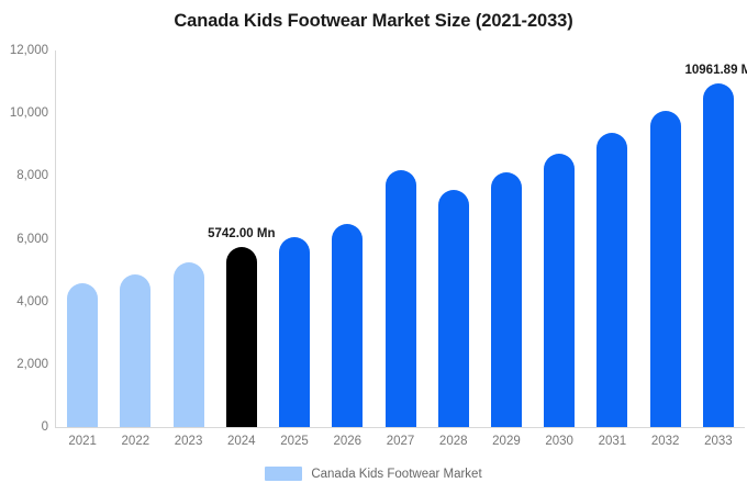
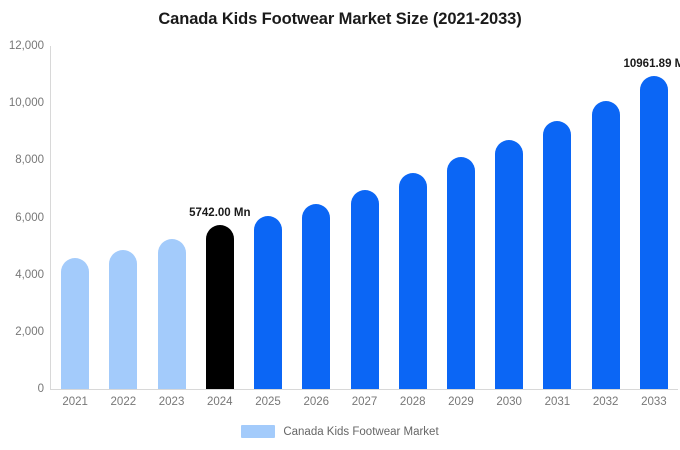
2027: 8200 -> 7000
